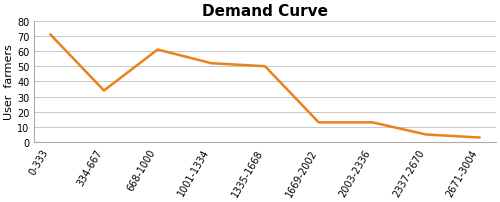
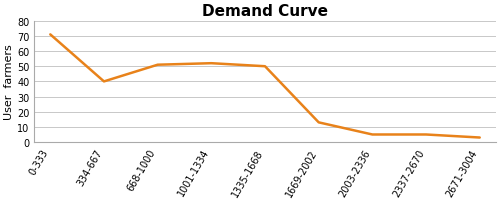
334-667: 34 -> 40
668-1000: 61 -> 51
2003-2336: 13 -> 5
